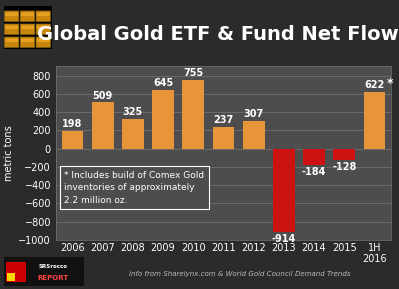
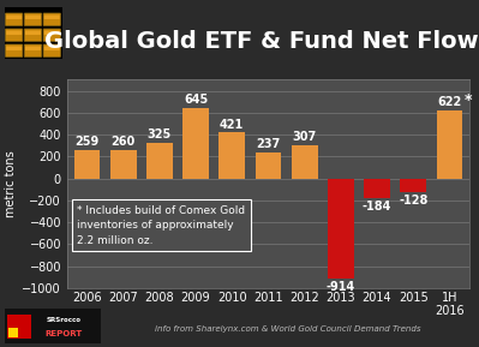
2006: 198 -> 259
2007: 509 -> 260
2010: 755 -> 421
